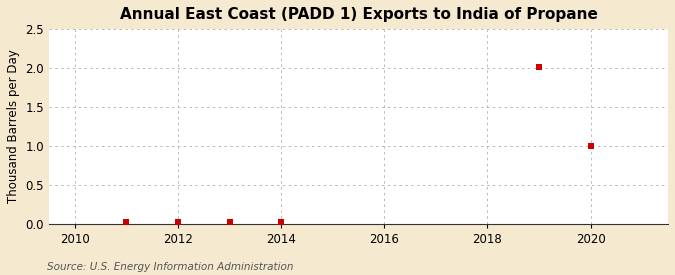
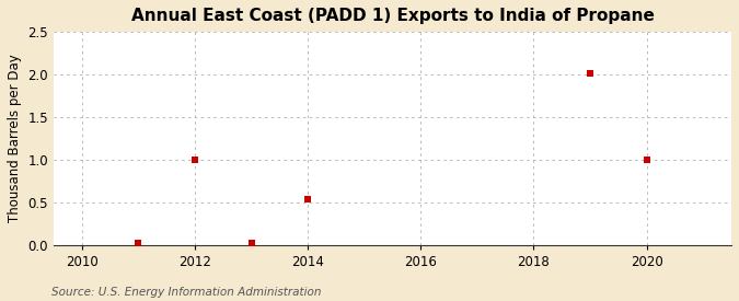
2012: 0.02 -> 1.00
2014: 0.02 -> 0.54
